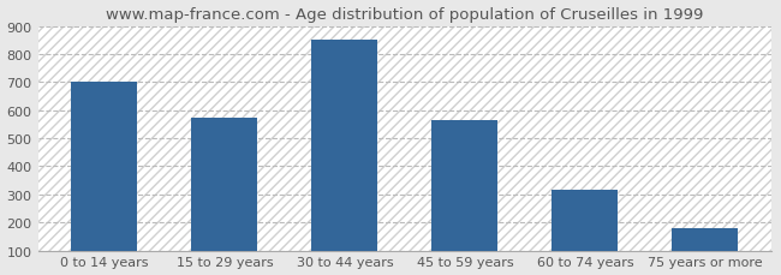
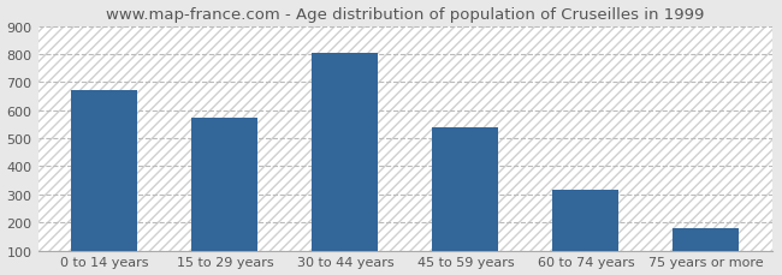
0 to 14 years: 700 -> 670
30 to 44 years: 850 -> 805
45 to 59 years: 565 -> 540
